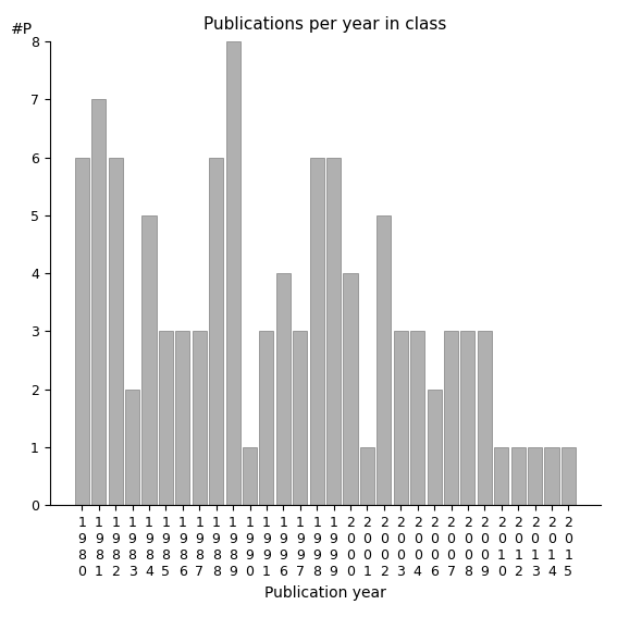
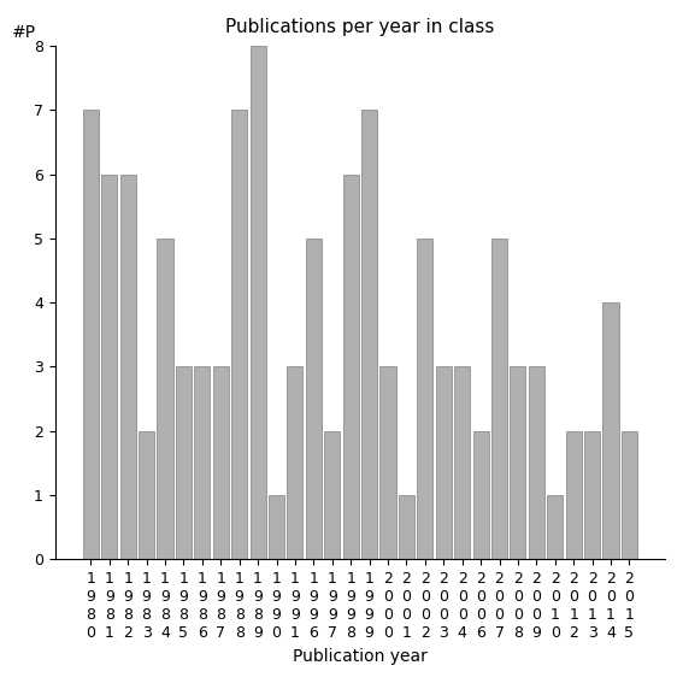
1 9 8 0: 6 -> 7
1 9 8 1: 7 -> 6
1 9 8 8: 6 -> 7
1 9 9 6: 4 -> 5
1 9 9 7: 3 -> 2
1 9 9 9: 6 -> 7
2 0 0 0: 4 -> 3
2 0 0 7: 3 -> 5
2 0 1 2: 1 -> 2
2 0 1 3: 1 -> 2
2 0 1 4: 1 -> 4
2 0 1 5: 1 -> 2
